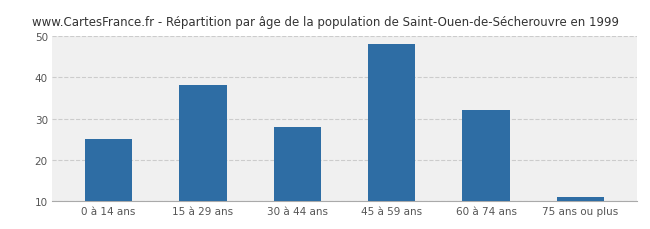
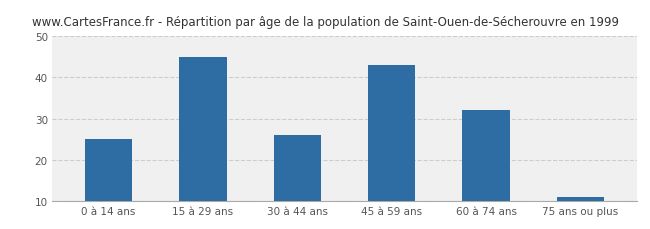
15 à 29 ans: 38 -> 45
30 à 44 ans: 28 -> 26
45 à 59 ans: 48 -> 43
